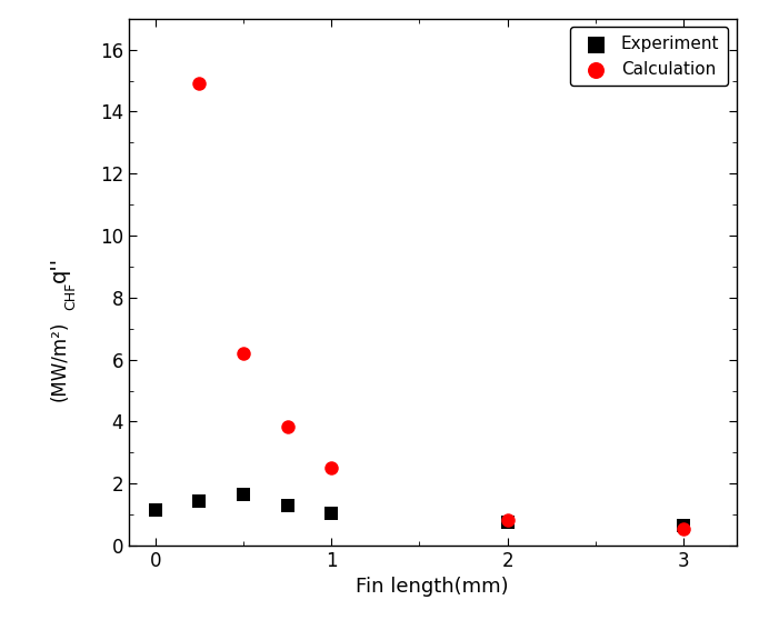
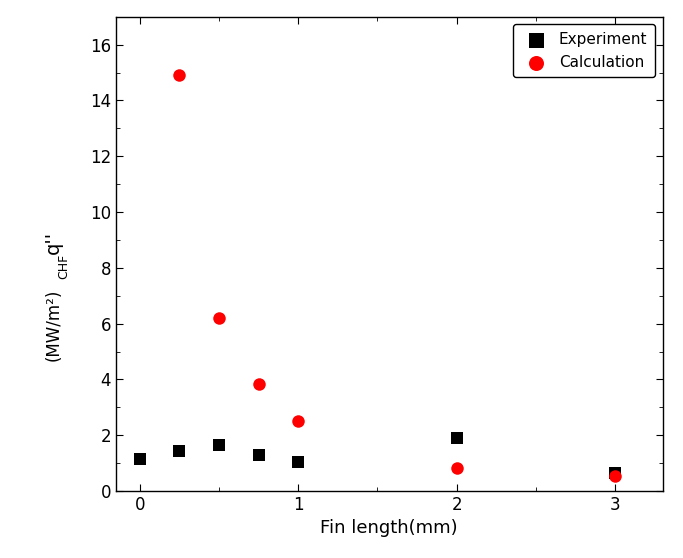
Experiment/2: 0.75 -> 1.90
